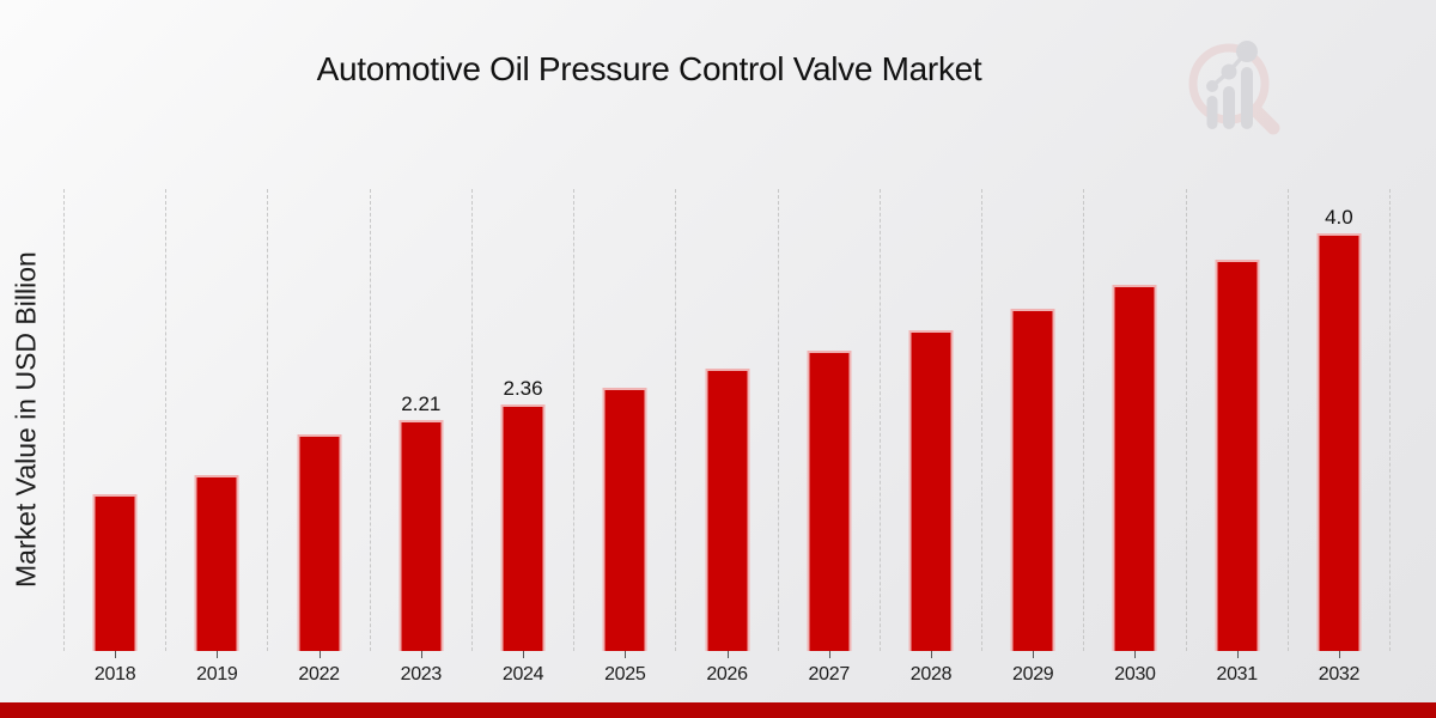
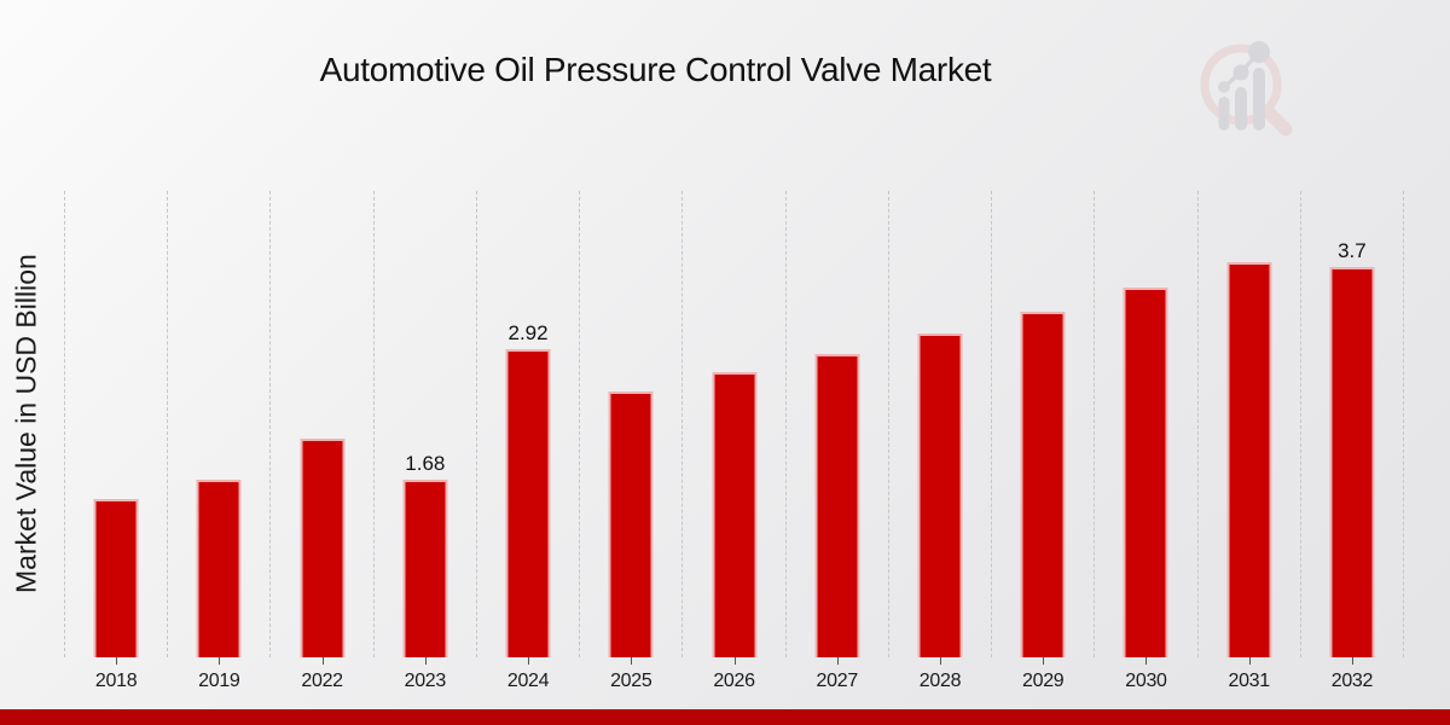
2023: 2.21 -> 1.68
2024: 2.36 -> 2.92
2032: 4.0 -> 3.7
